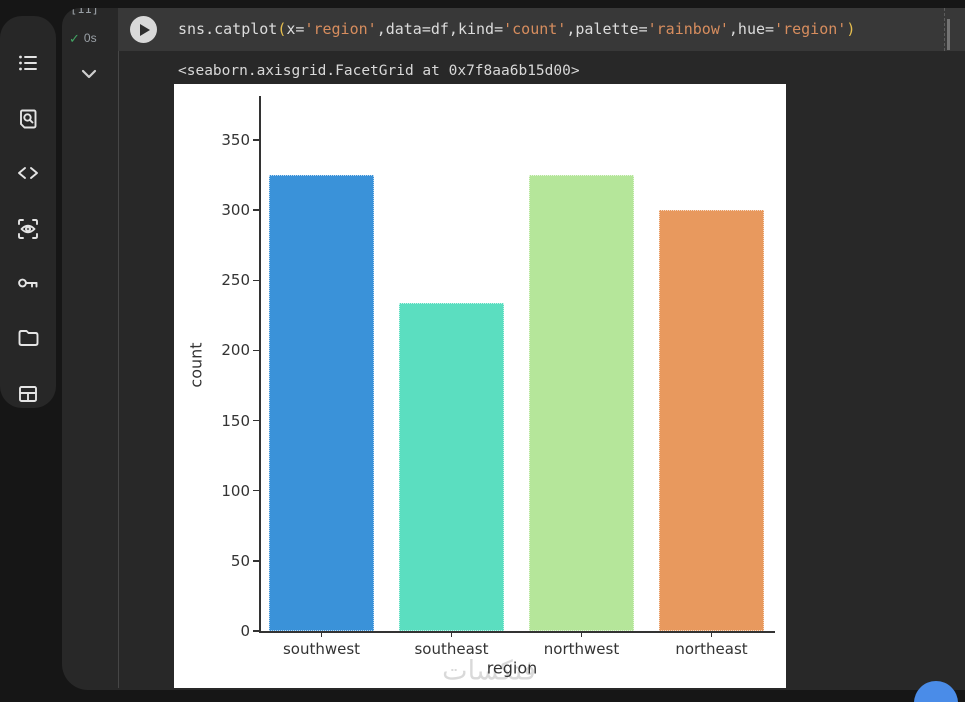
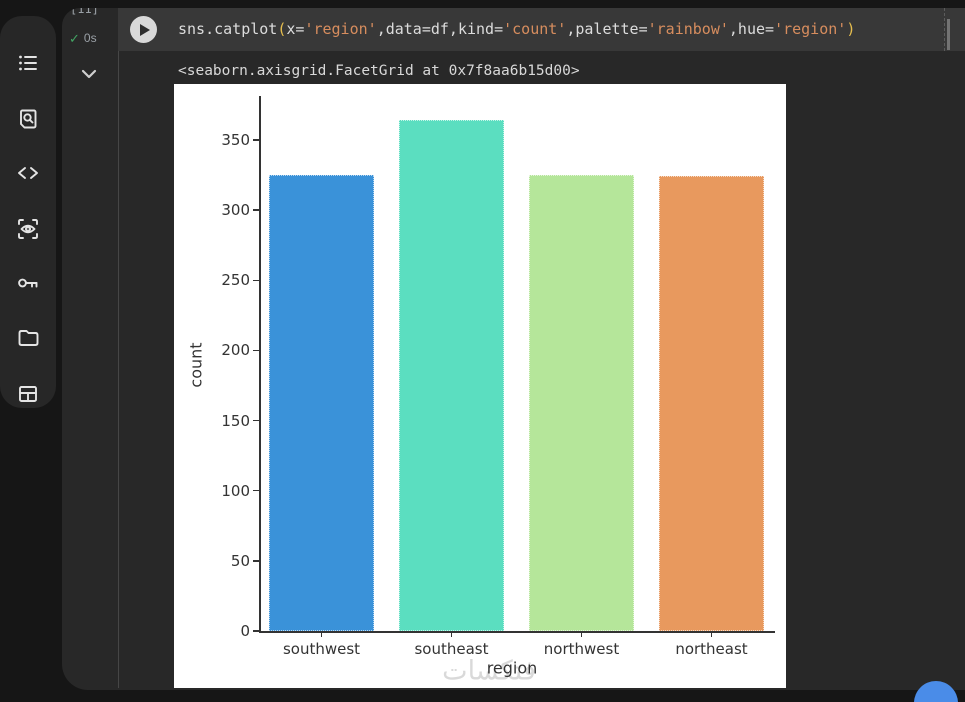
southeast: 234 -> 364
northeast: 300 -> 324
